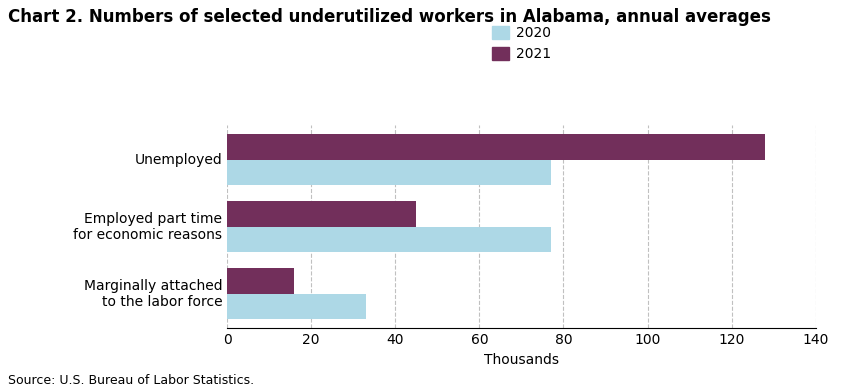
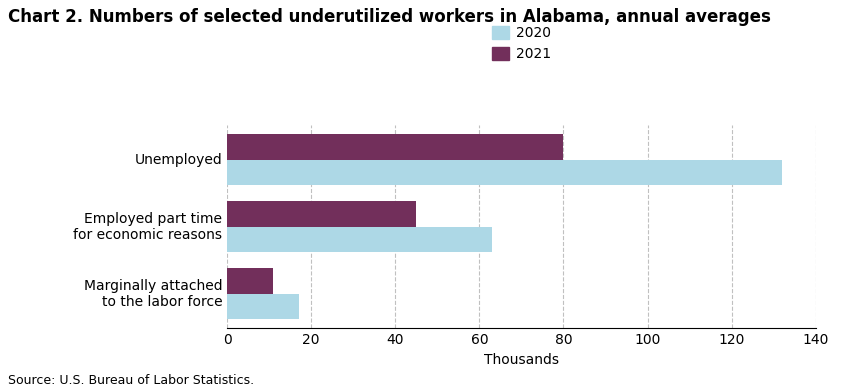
2021/Unemployed: 128 -> 80
2020/Unemployed: 77 -> 132
2020/Employed part time for economic reasons: 77 -> 63
2021/Marginally attached to the labor force: 16 -> 11
2020/Marginally attached to the labor force: 33 -> 17
